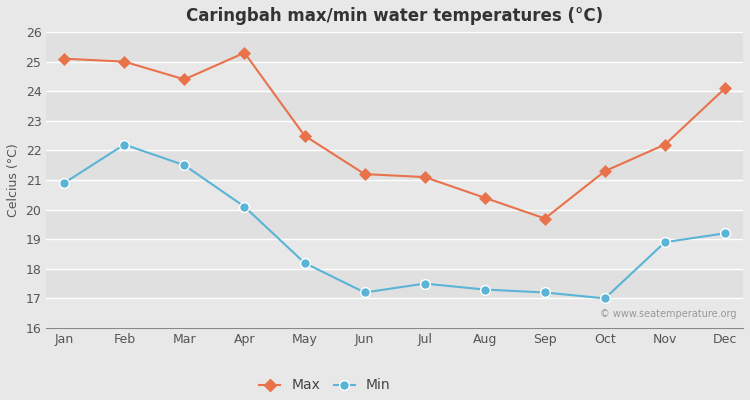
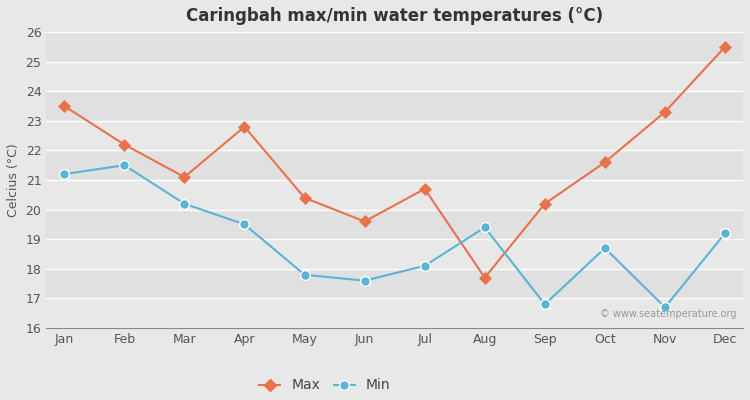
Max/Jan: 25.1 -> 23.5
Min/Jan: 20.9 -> 21.2
Max/Feb: 25.0 -> 22.2
Min/Feb: 22.2 -> 21.5
Max/Mar: 24.4 -> 21.1
Min/Mar: 21.5 -> 20.2
Max/Apr: 25.3 -> 22.8
Min/Apr: 20.1 -> 19.5
Max/May: 22.5 -> 20.4
Min/May: 18.2 -> 17.8
Max/Jun: 21.2 -> 19.6
Min/Jun: 17.2 -> 17.6
Max/Jul: 21.1 -> 20.7
Min/Jul: 17.5 -> 18.1
Max/Aug: 20.4 -> 17.7
Min/Aug: 17.3 -> 19.4
Max/Sep: 19.7 -> 20.2
Min/Sep: 17.2 -> 16.8
Max/Oct: 21.3 -> 21.6
Min/Oct: 17.0 -> 18.7
Max/Nov: 22.2 -> 23.3
Min/Nov: 18.9 -> 16.7
Max/Dec: 24.1 -> 25.5
